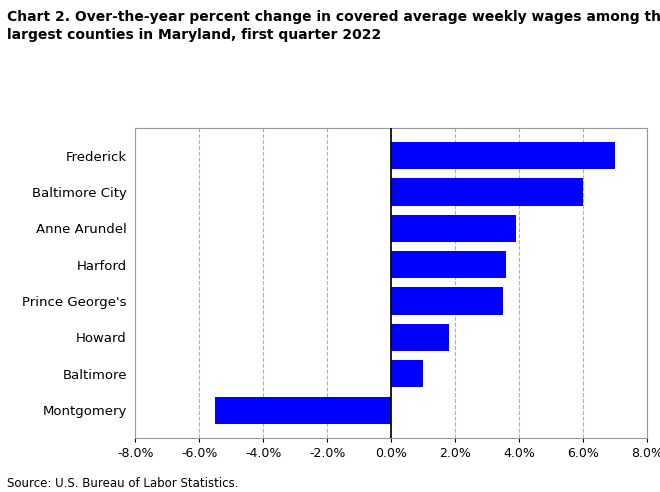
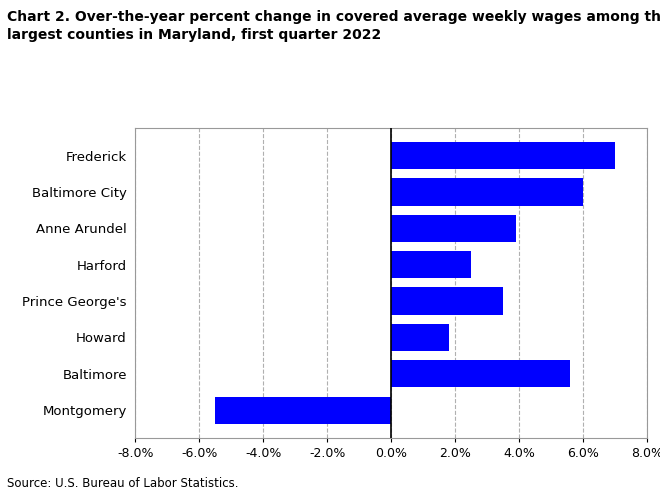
Harford: 3.6% -> 2.5%
Baltimore: 1.0% -> 5.6%
